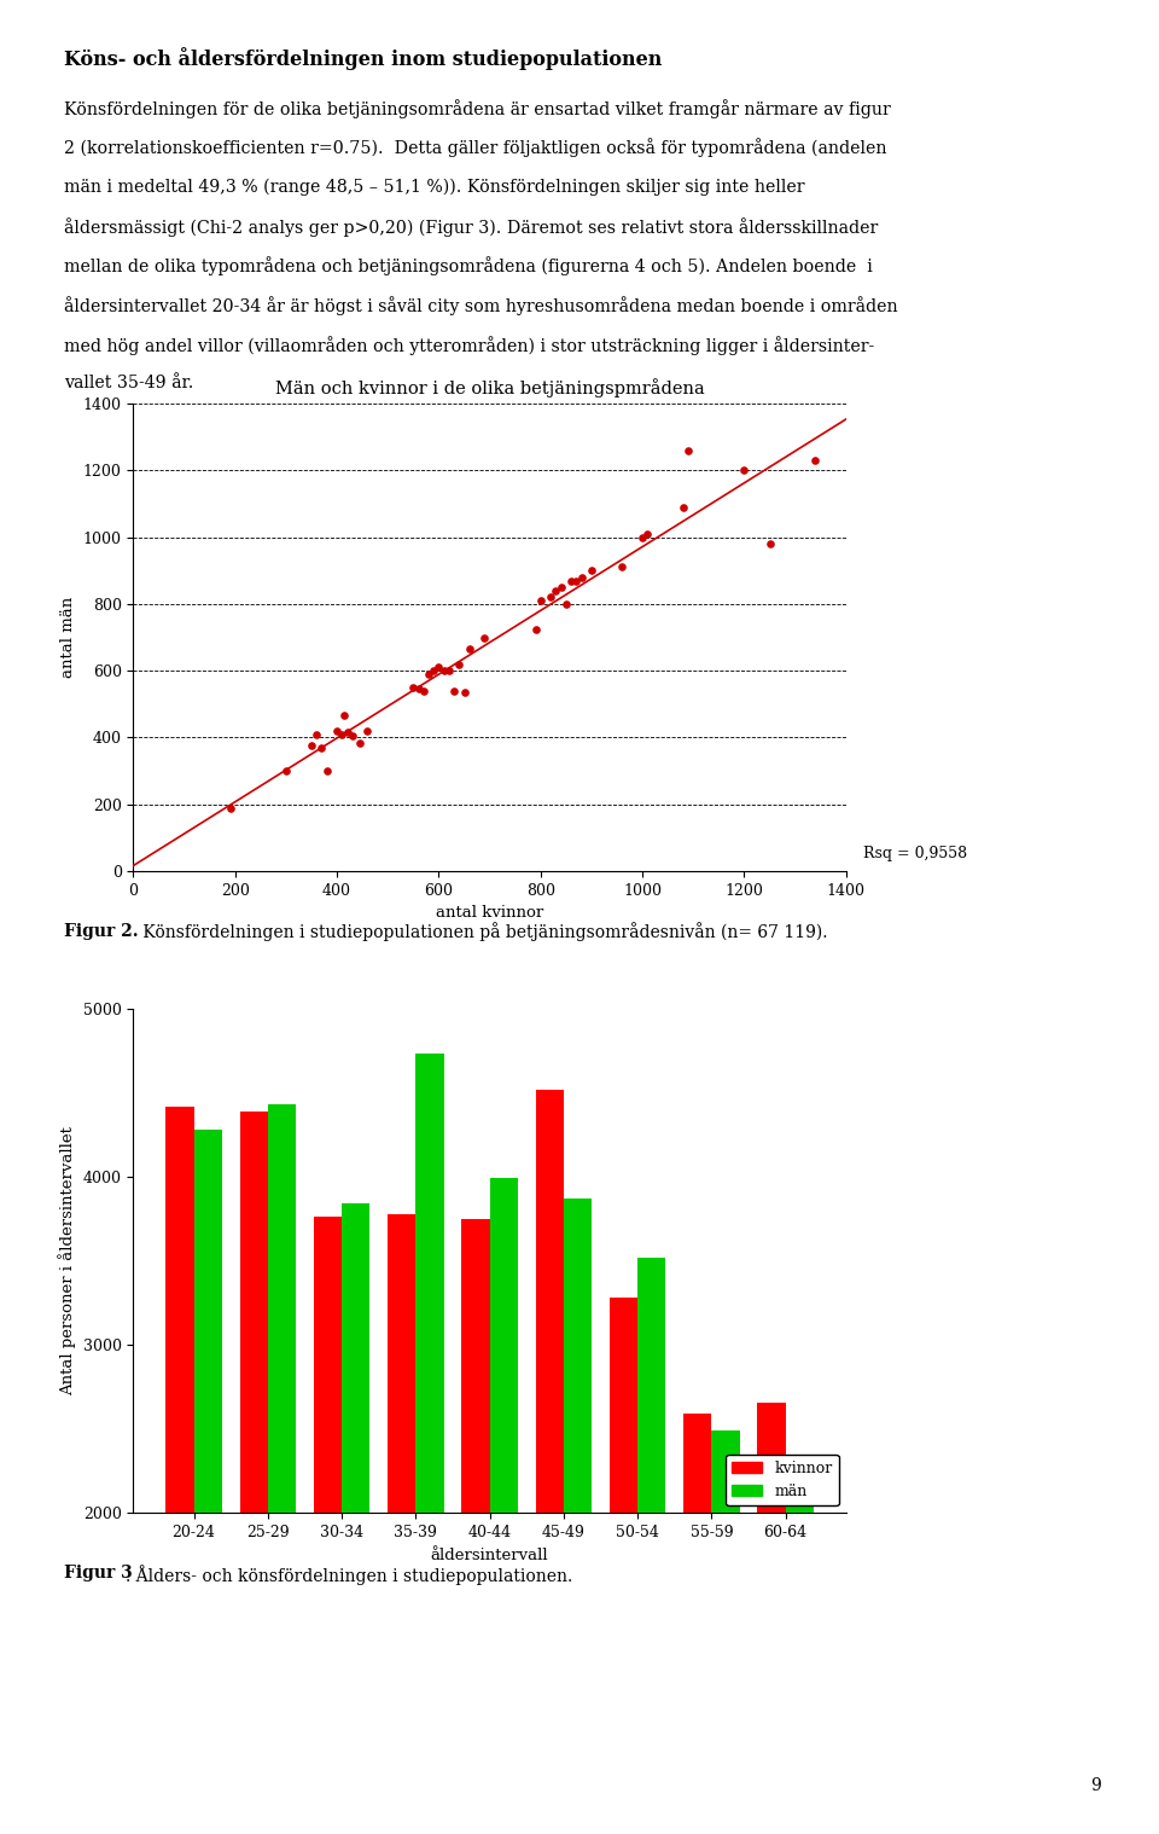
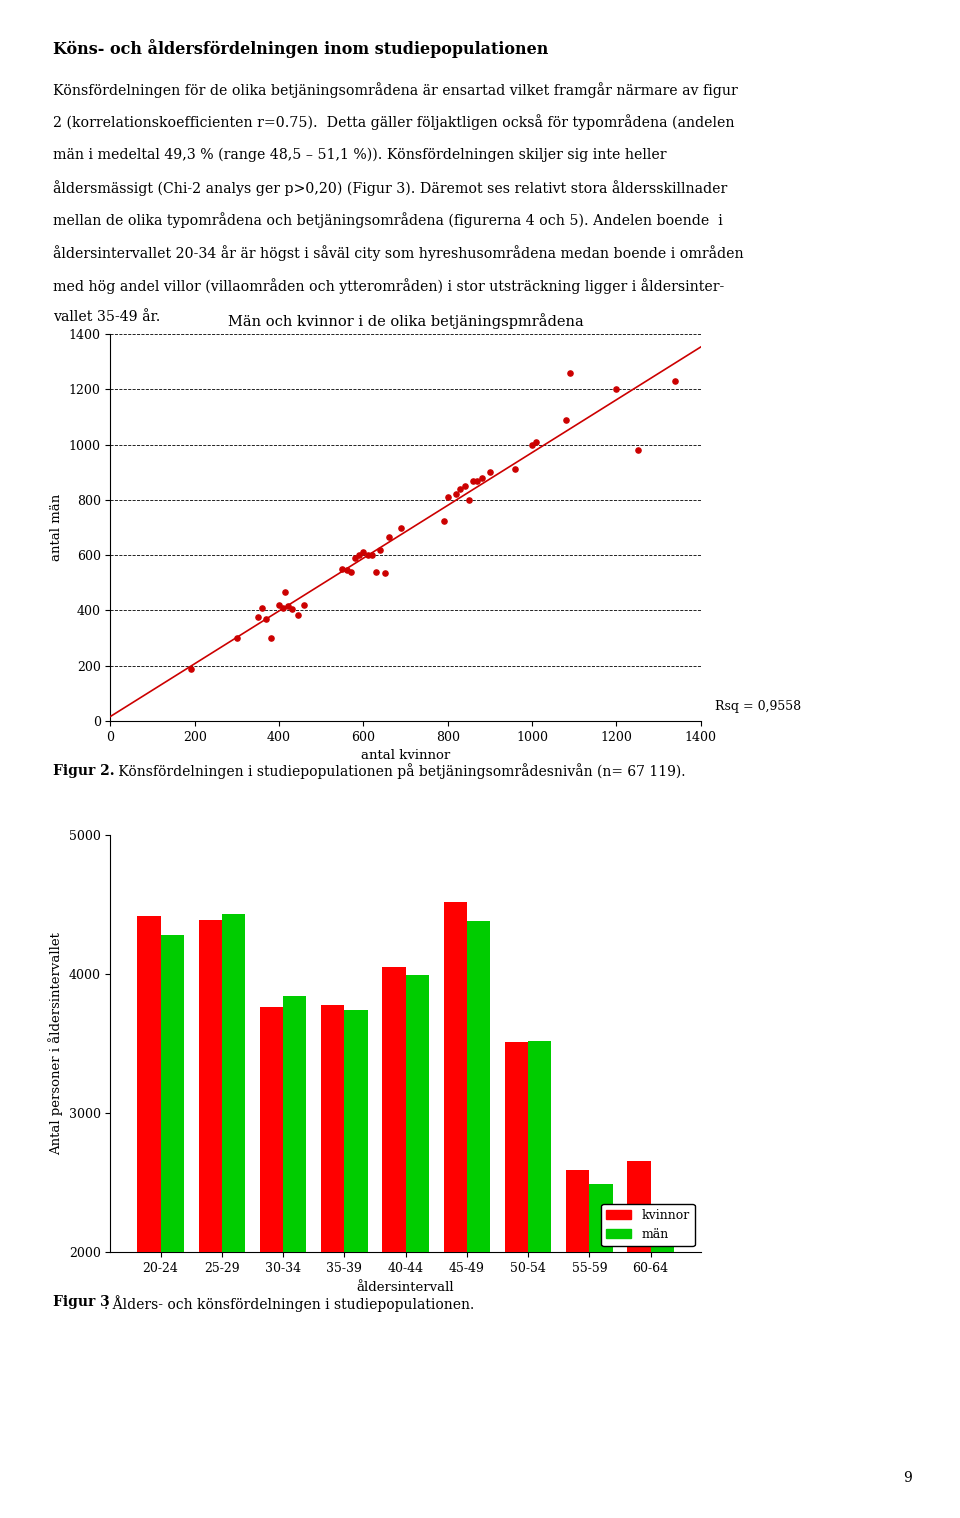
män/35-39: 4730 -> 3740
kvinnor/40-44: 3750 -> 4050
män/45-49: 3870 -> 4380
kvinnor/50-54: 3280 -> 3510
